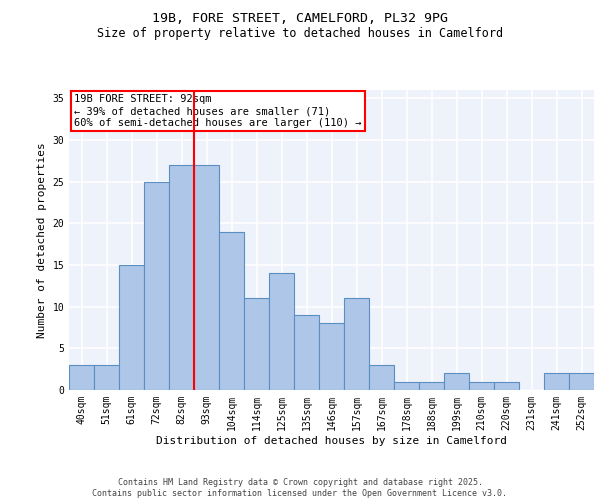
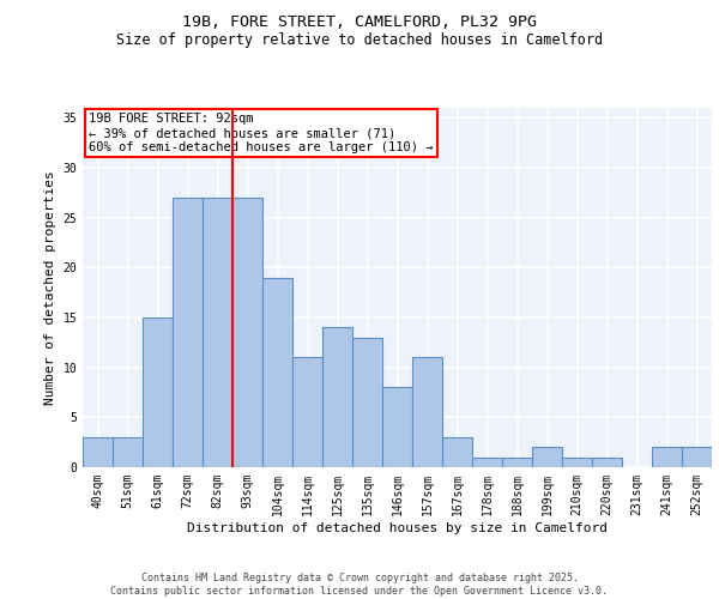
72sqm: 25 -> 27
135sqm: 9 -> 13
